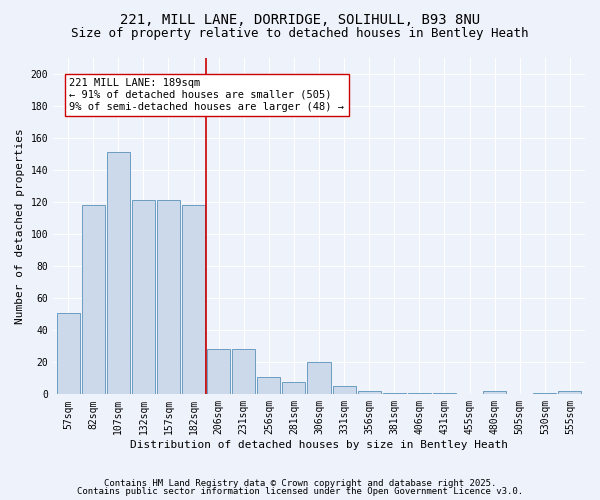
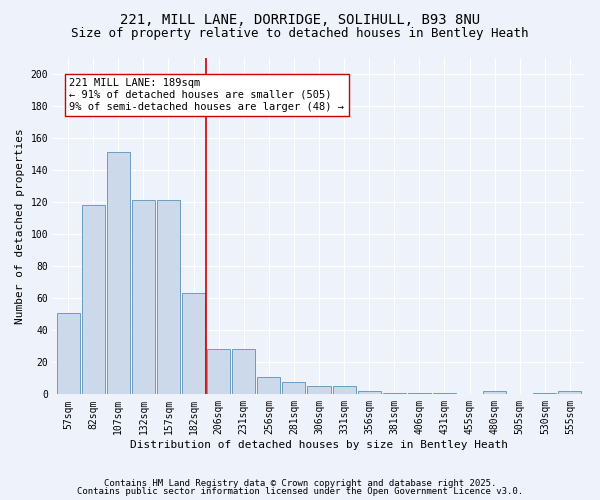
182sqm: 118 -> 63
306sqm: 20 -> 5
